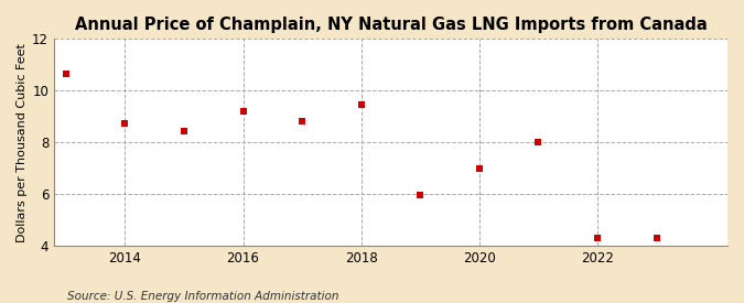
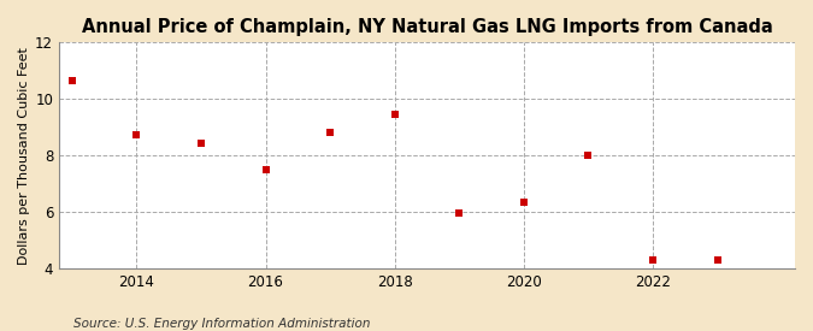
2016: 9.20 -> 7.50
2020: 6.97 -> 6.35
